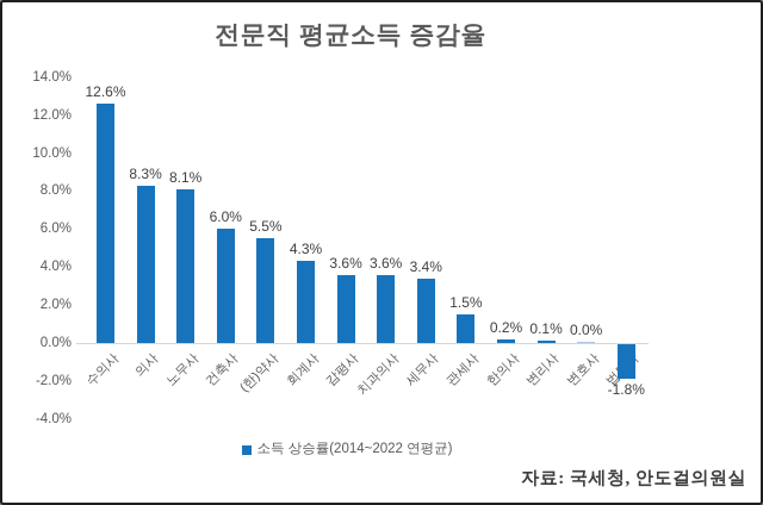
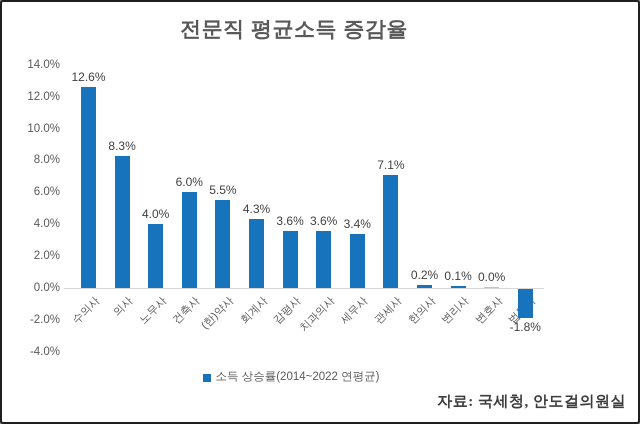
노무사: 8.1% -> 4.0%
관세사: 1.5% -> 7.1%
